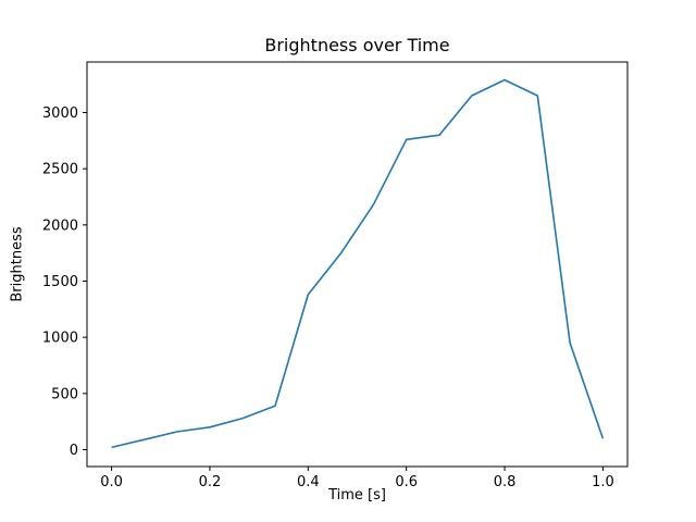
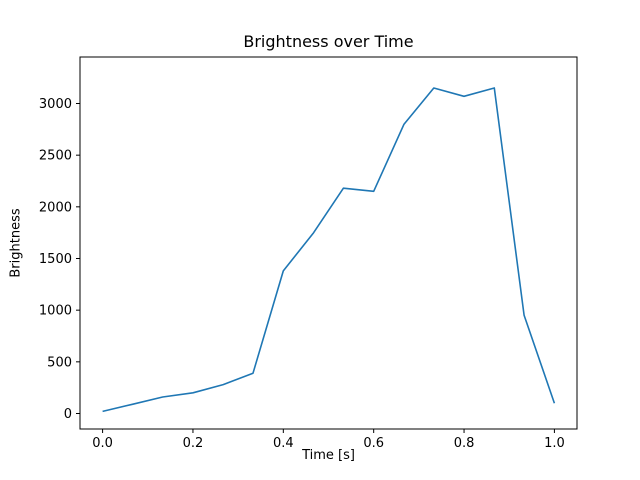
0.6: 2760 -> 2150
0.8: 3290 -> 3070
